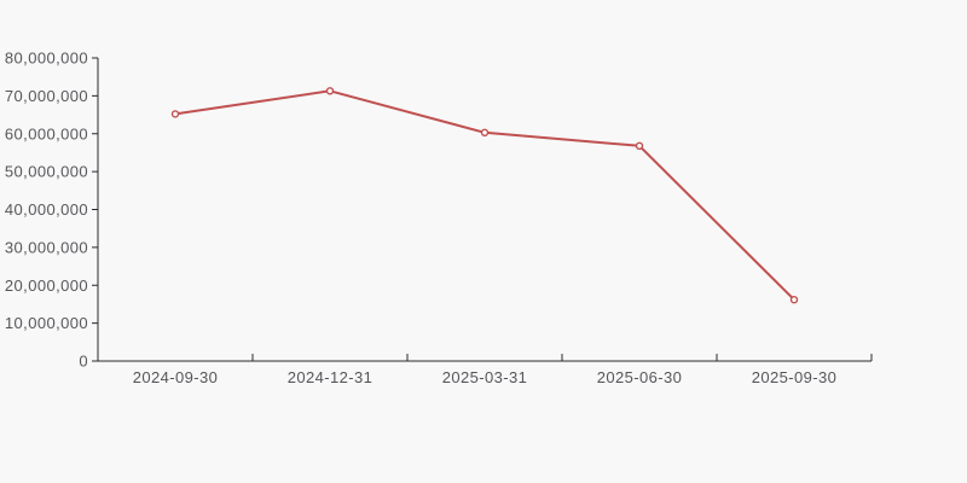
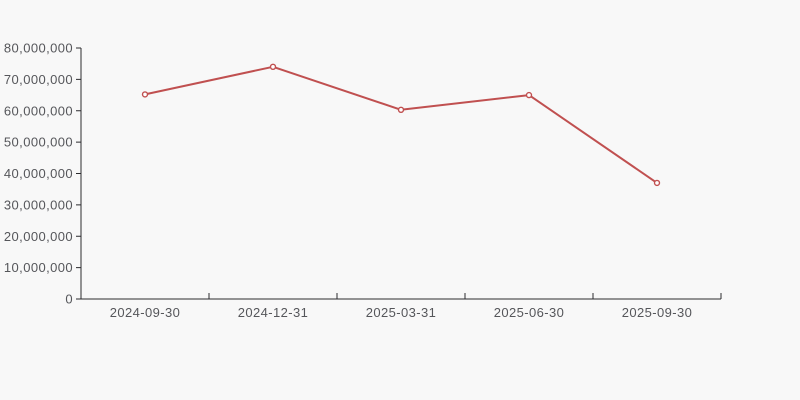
2024-12-31: 71000000 -> 74000000
2025-06-30: 57000000 -> 65000000
2025-09-30: 16000000 -> 37000000
